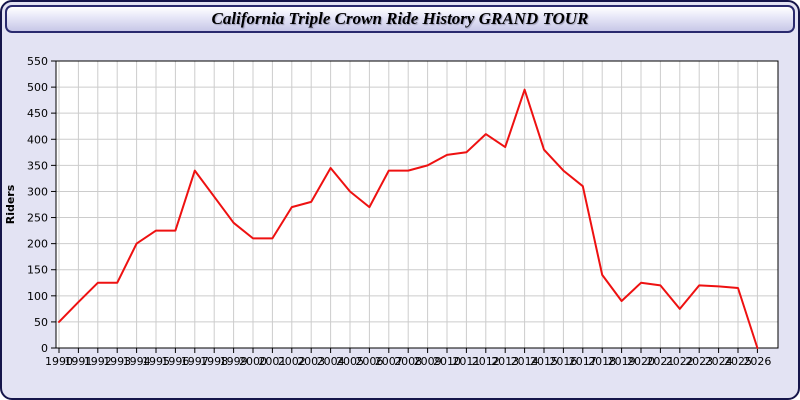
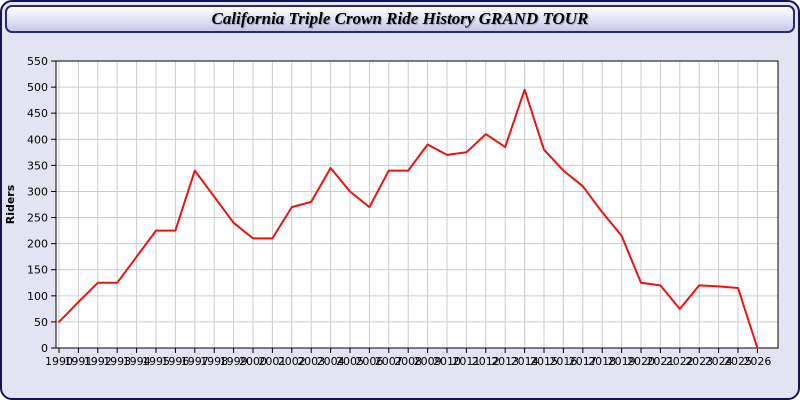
1994: 200 -> 180
2009: 350 -> 390
2018: 140 -> 260
2019: 90 -> 220
